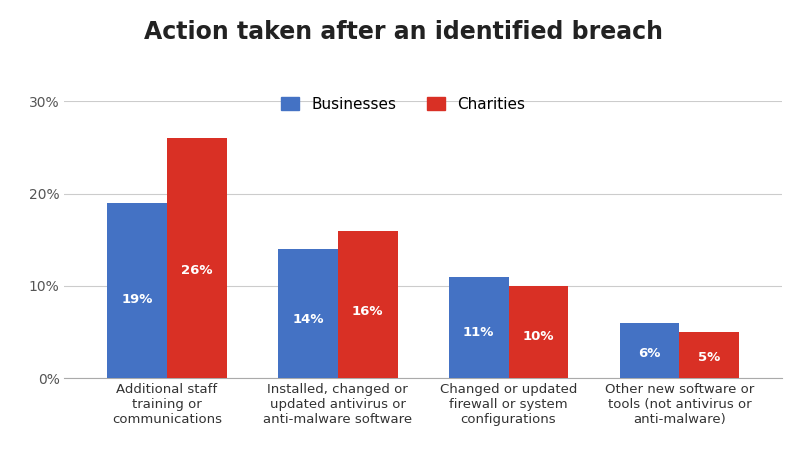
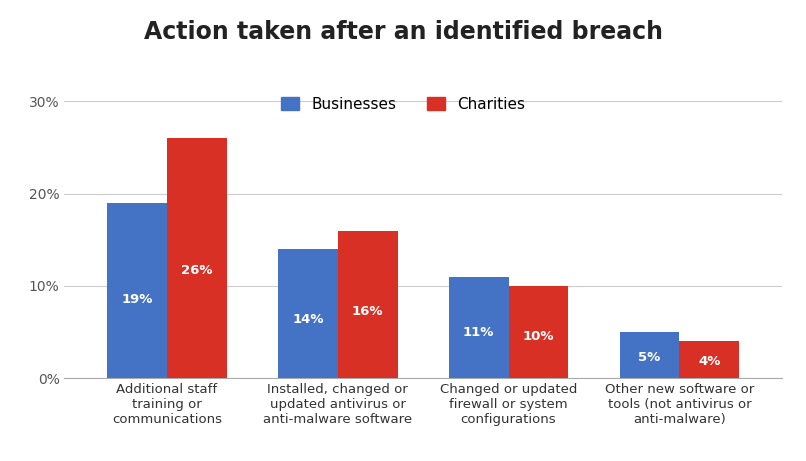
Businesses/Other new software or tools (not antivirus or anti-malware): 6% -> 5%
Charities/Other new software or tools (not antivirus or anti-malware): 5% -> 4%
